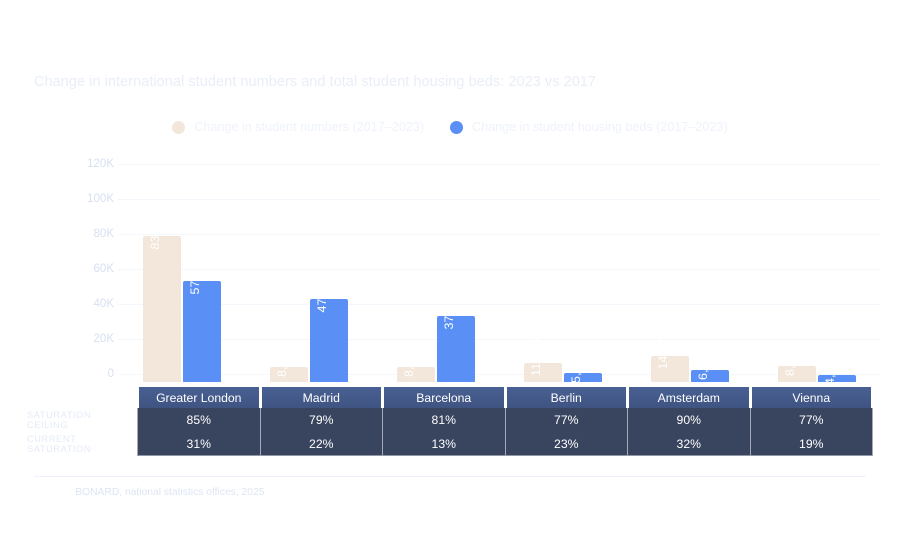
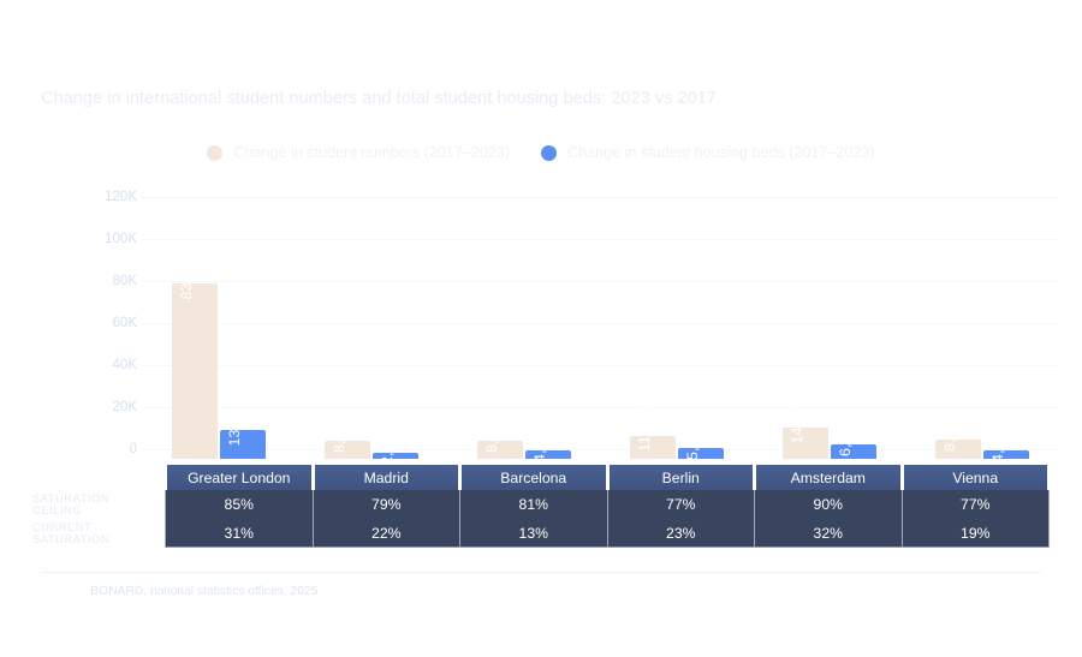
Change in student housing beds (2017–2023)/Greater London: 57,720 -> 13,628
Change in student housing beds (2017–2023)/Madrid: 47,268 -> 2,844
Change in student housing beds (2017–2023)/Barcelona: 37,936 -> 4,064
